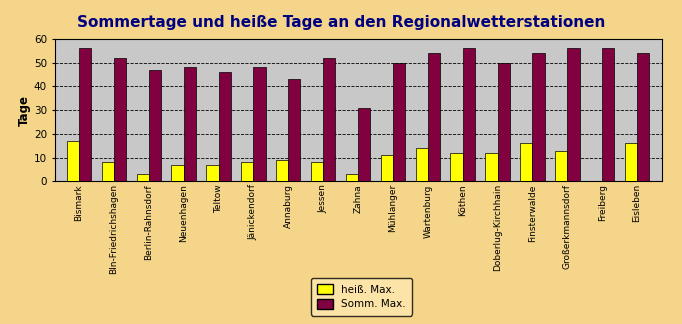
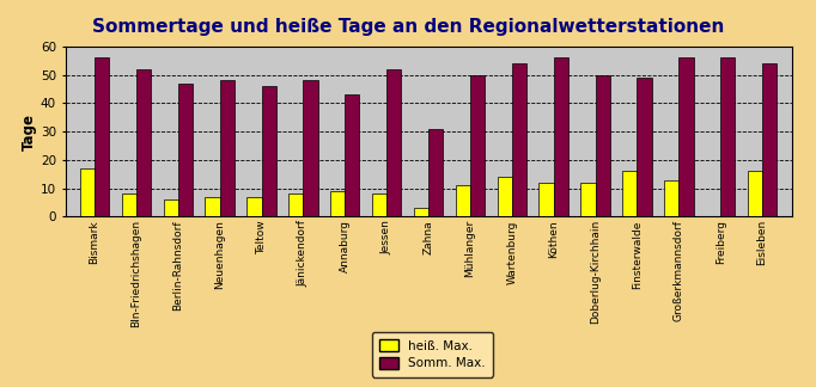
heiß. Max./Berlin-Rahnsdorf: 3 -> 6
Somm. Max./Finsterwalde: 54 -> 49
